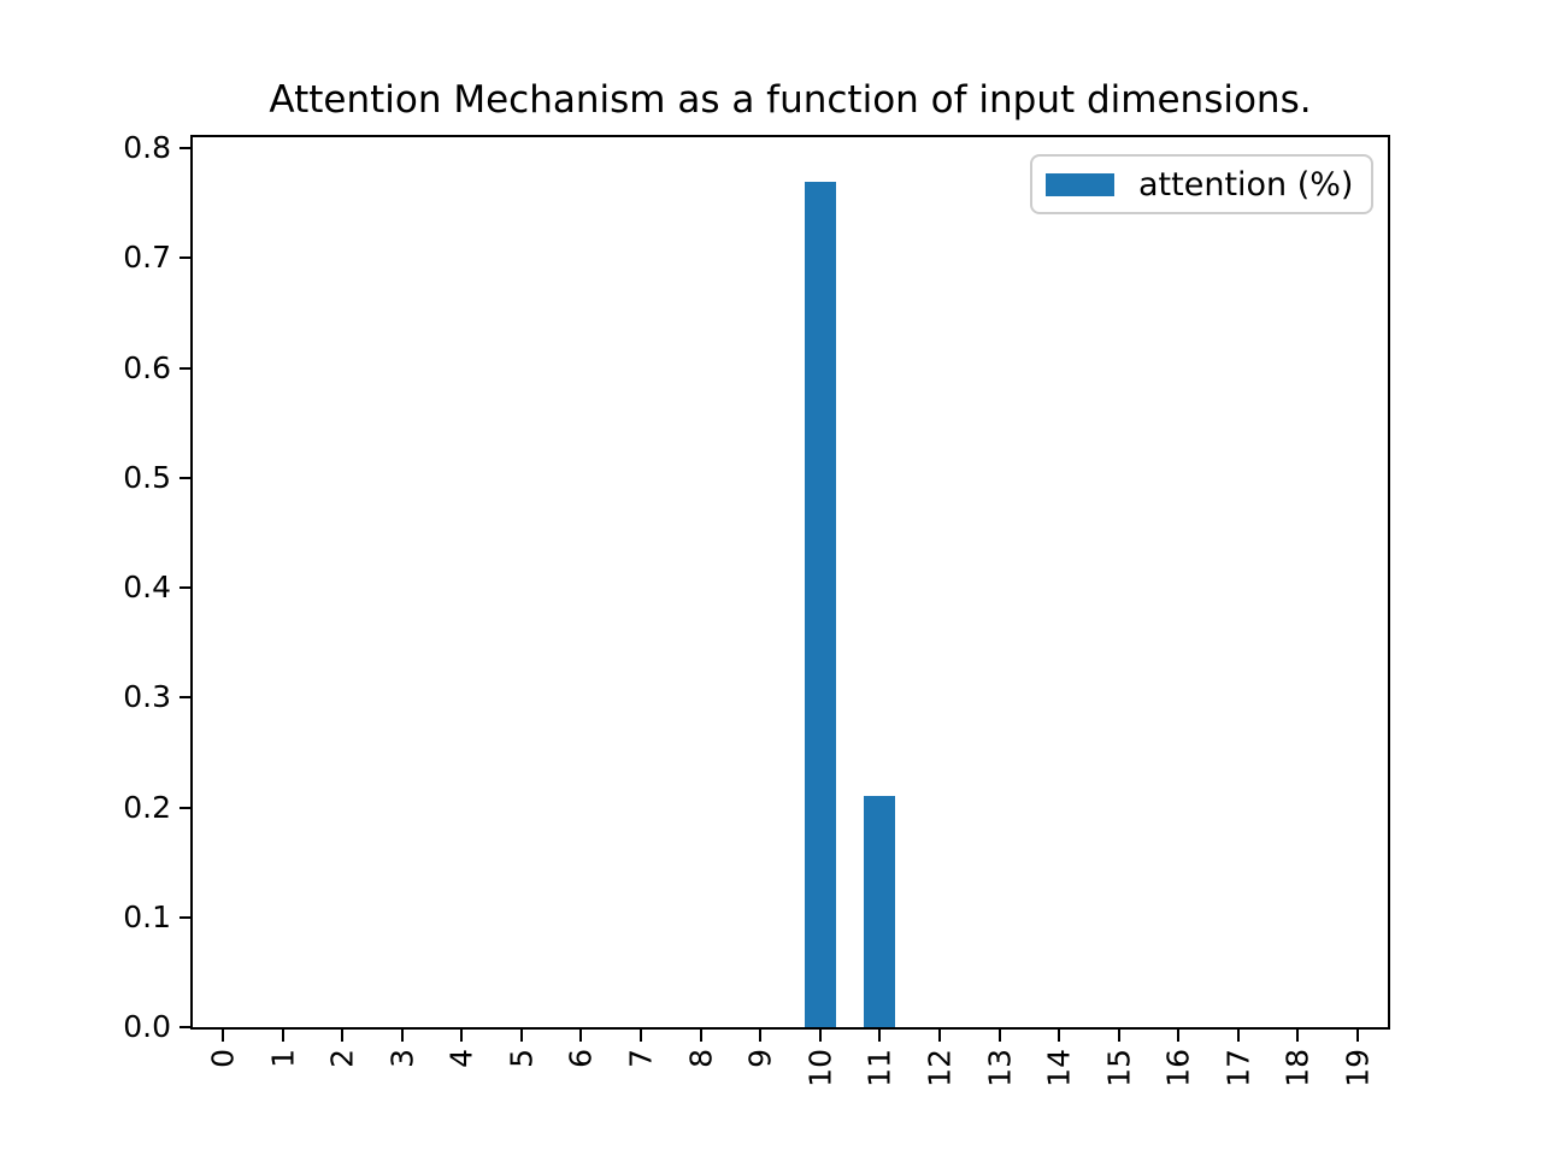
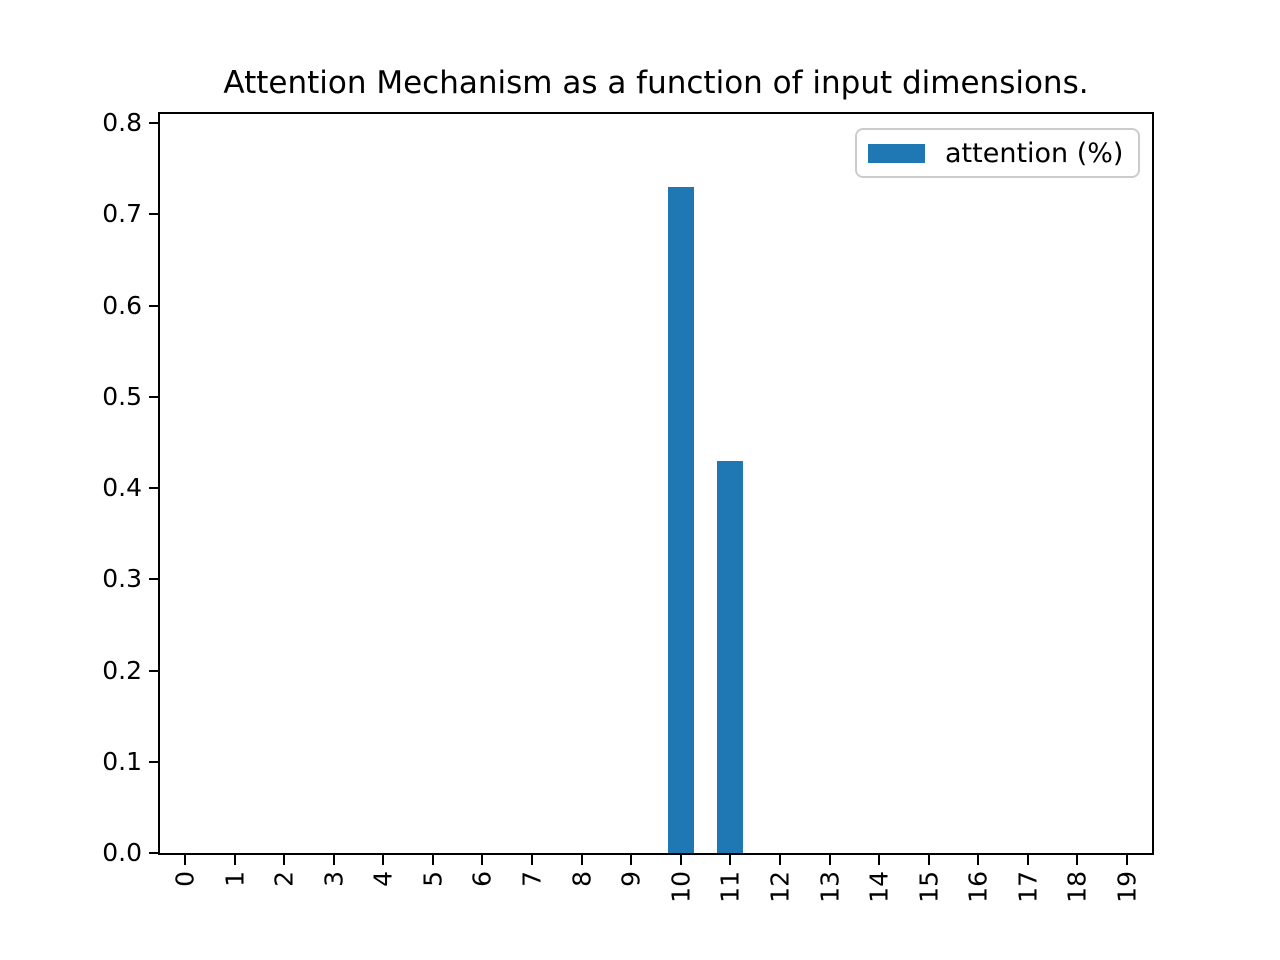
10: 0.77 -> 0.73
11: 0.21 -> 0.43
